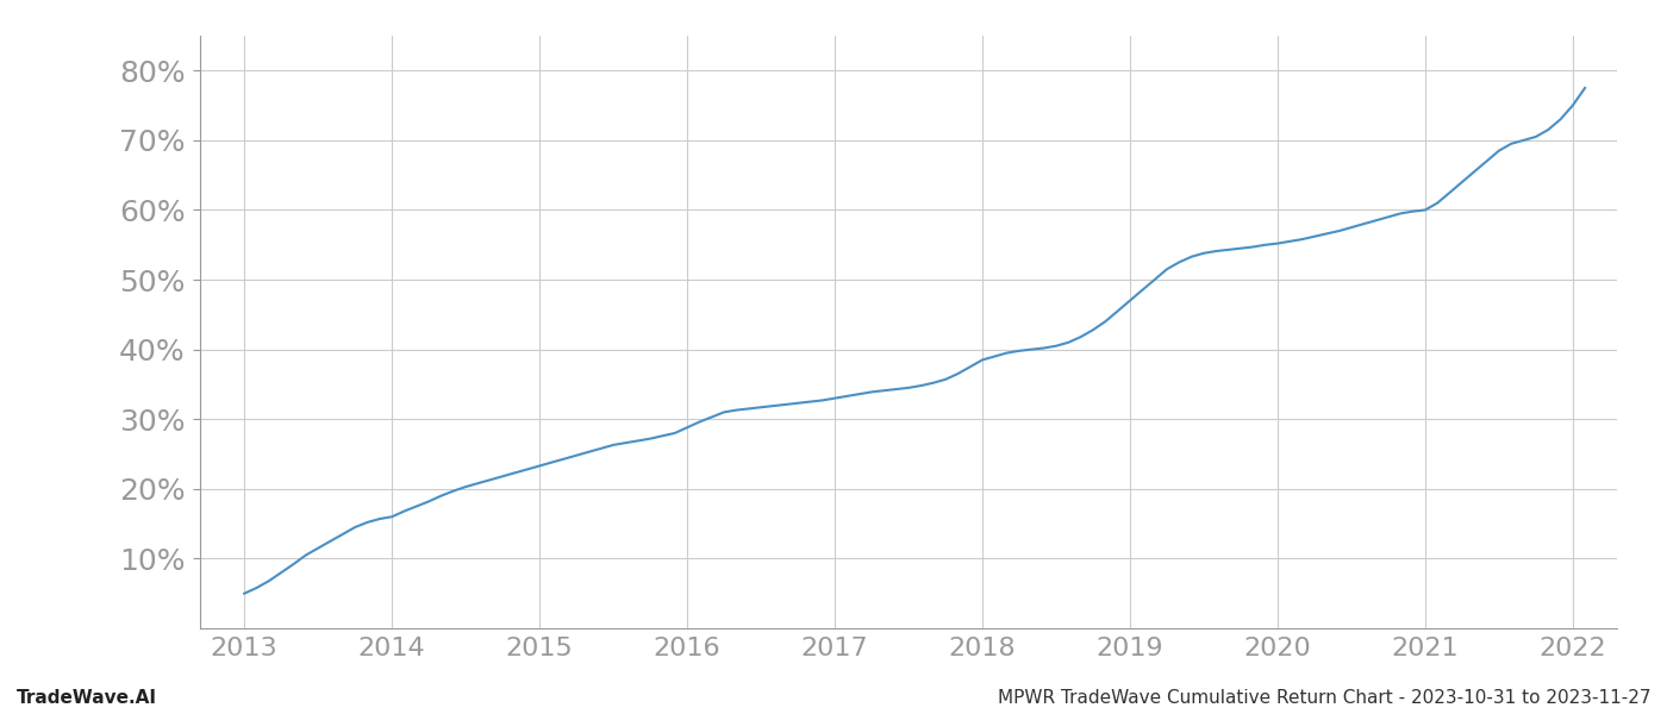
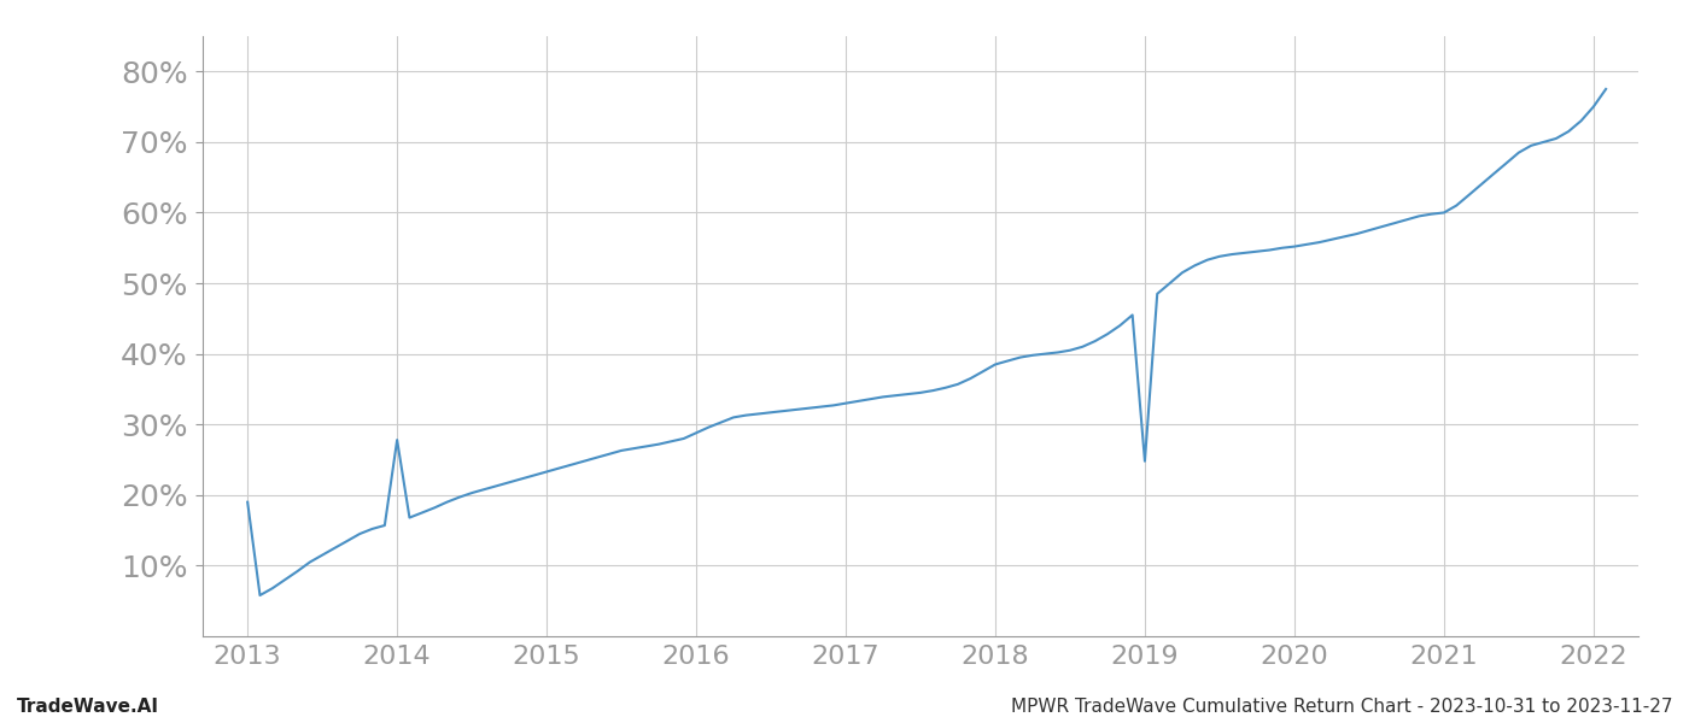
2013: 5.0% -> 19.0%
2014: 16.0% -> 27.8%
2019: 47.0% -> 24.8%
